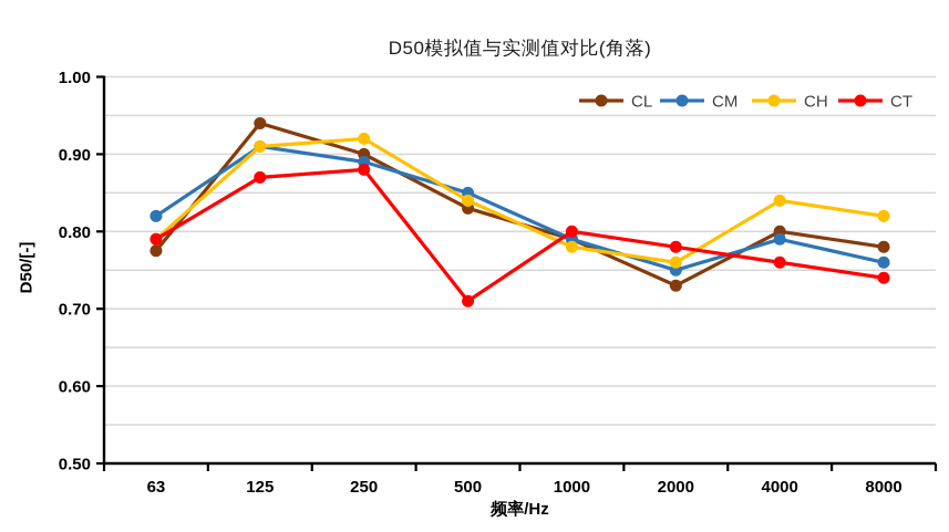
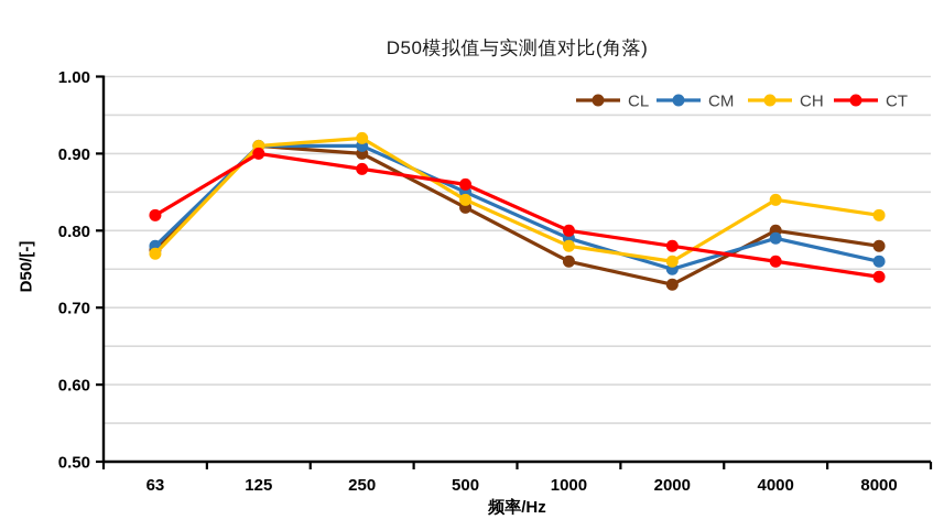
CM/63: 0.82 -> 0.78
CH/63: 0.79 -> 0.77
CT/63: 0.79 -> 0.82
CL/125: 0.94 -> 0.91
CT/125: 0.87 -> 0.90
CM/250: 0.89 -> 0.91
CT/500: 0.71 -> 0.86
CL/1000: 0.79 -> 0.76
